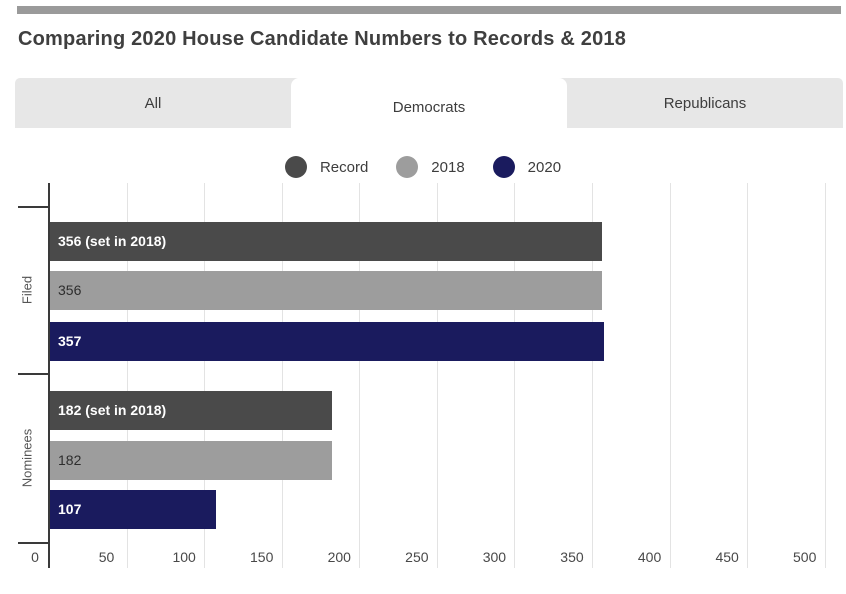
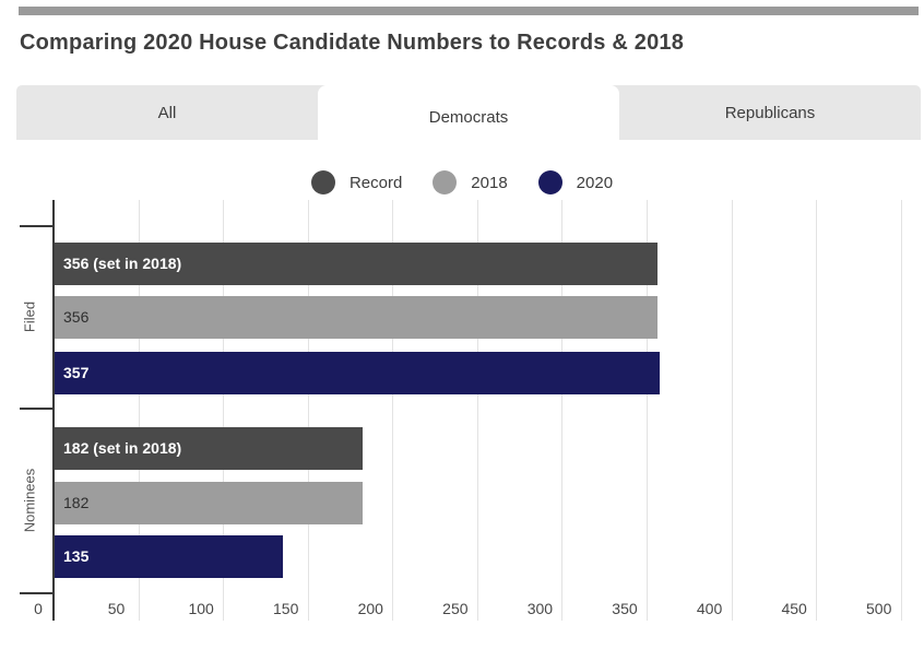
2020/Nominees: 107 -> 135
